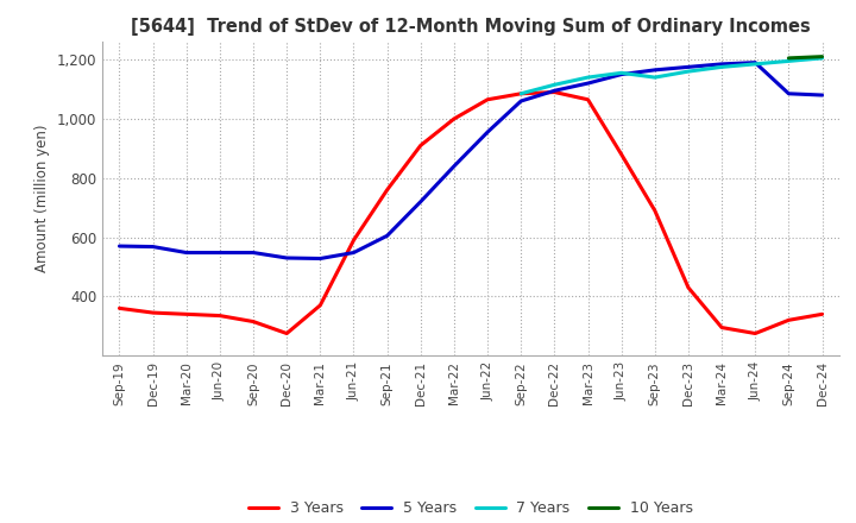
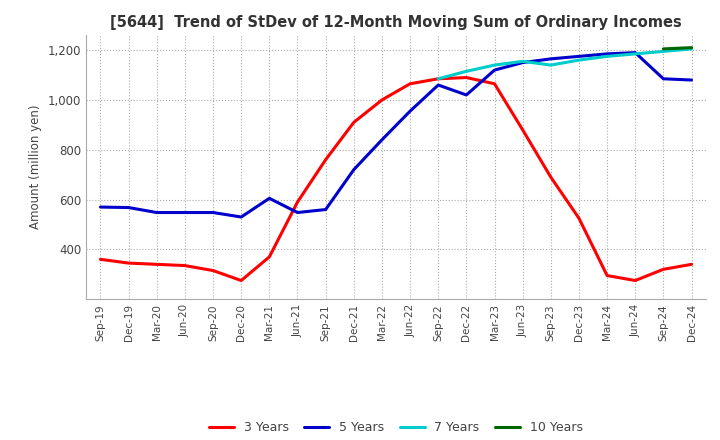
5 Years/Mar-21: 528 -> 605
5 Years/Sep-21: 605 -> 560
5 Years/Dec-22: 1,095 -> 1,020
3 Years/Dec-23: 430 -> 525
